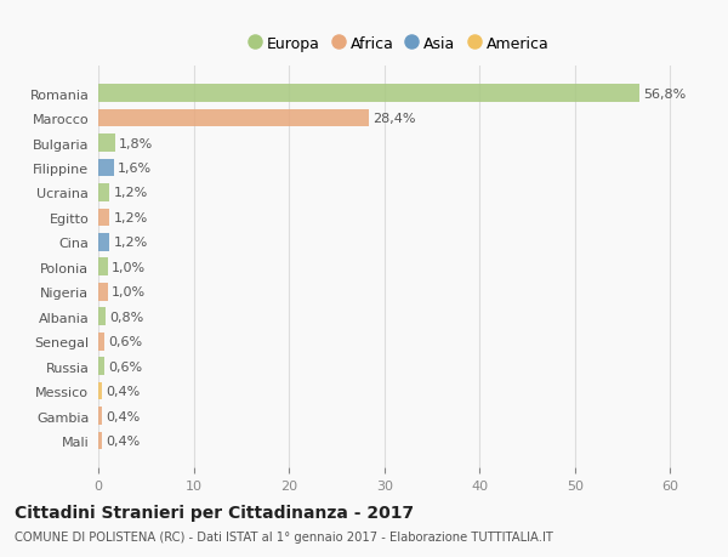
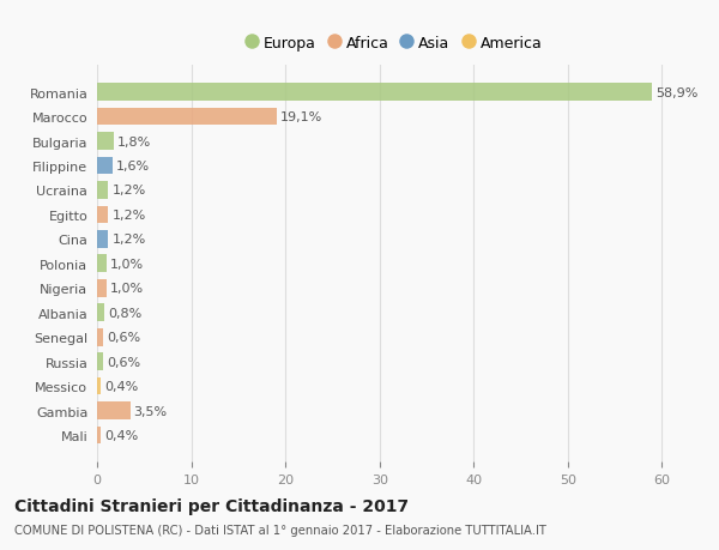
Romania: 56,8% -> 58,9%
Marocco: 28,4% -> 19,1%
Gambia: 0,4% -> 3,5%
